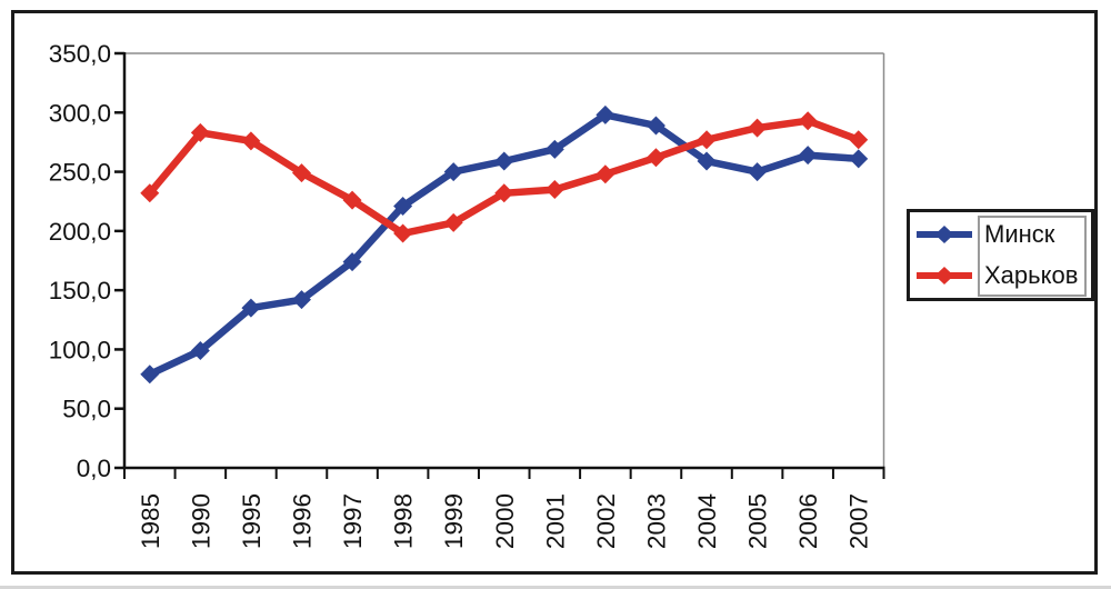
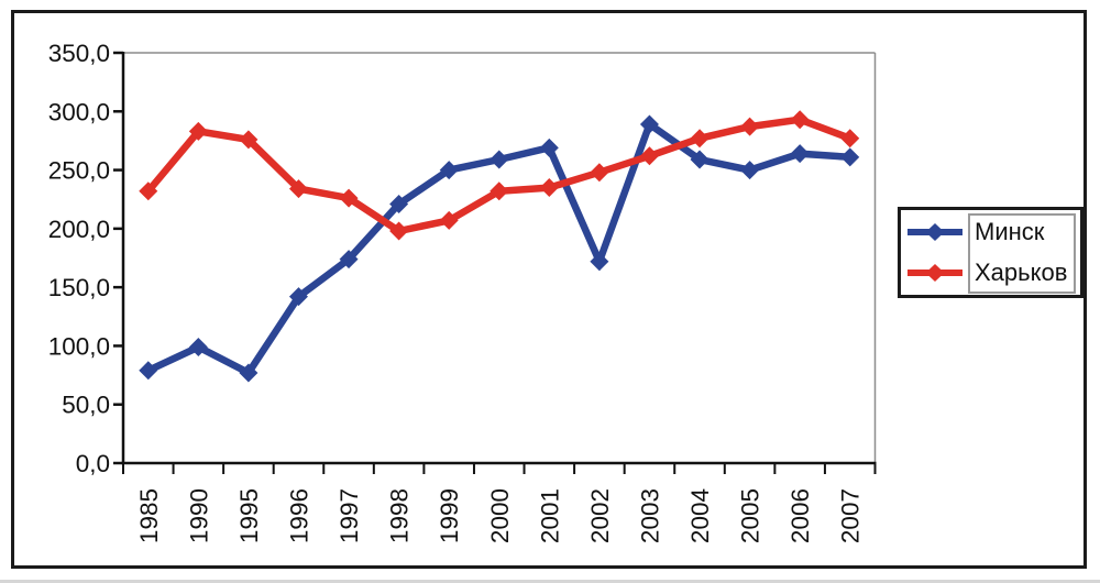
Минск/1995: 135 -> 77
Харьков/1996: 249 -> 234
Минск/2002: 298 -> 172
